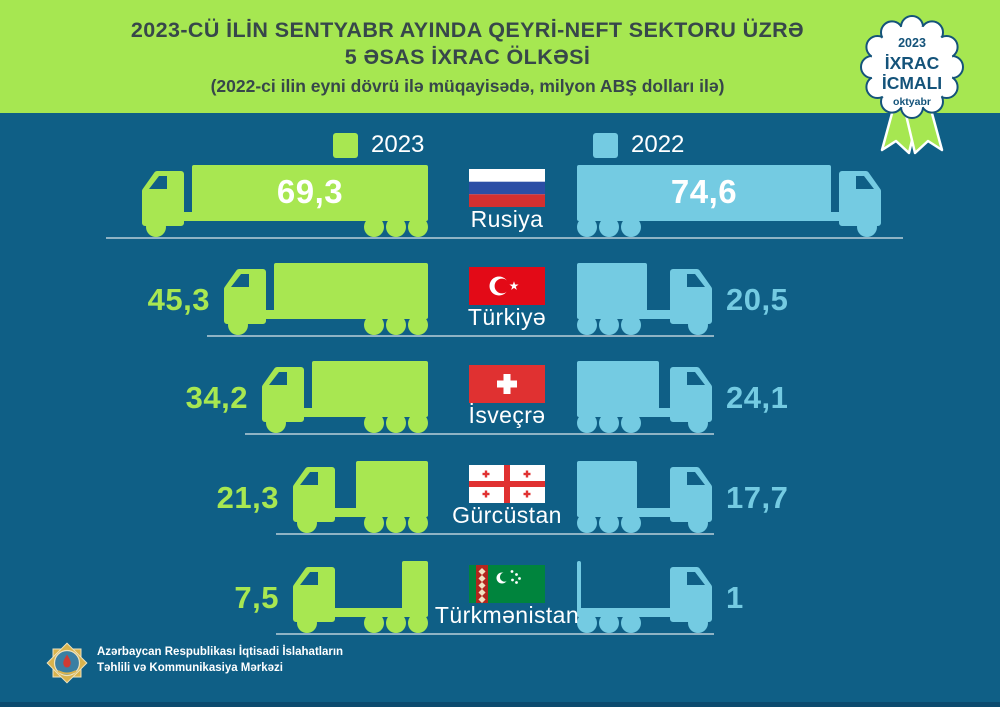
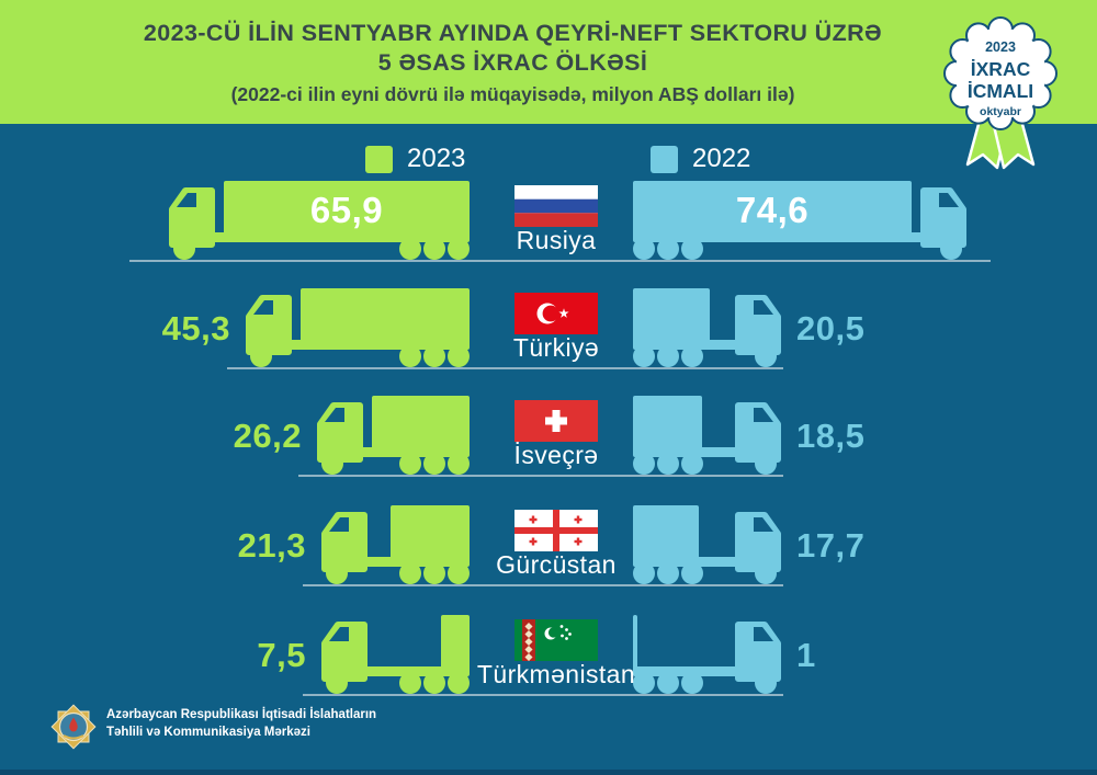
2023/Rusiya: 69,3 -> 65,9
2023/İsveçrə: 34,2 -> 26,2
2022/İsveçrə: 24,1 -> 18,5
